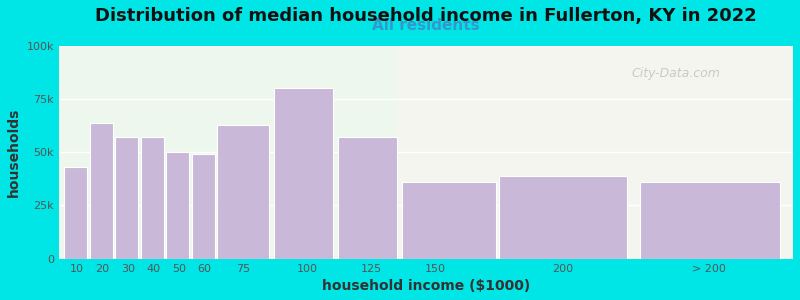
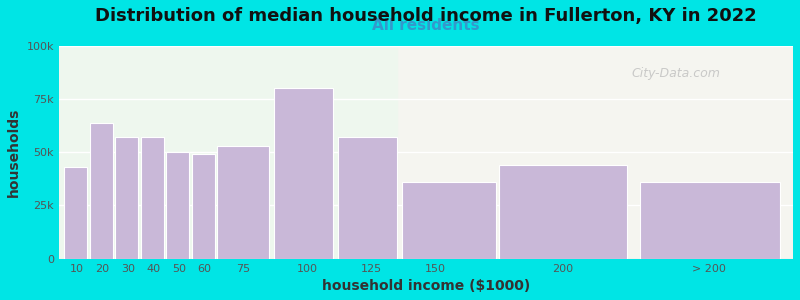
75: 63k -> 53k
200: 39k -> 44k
